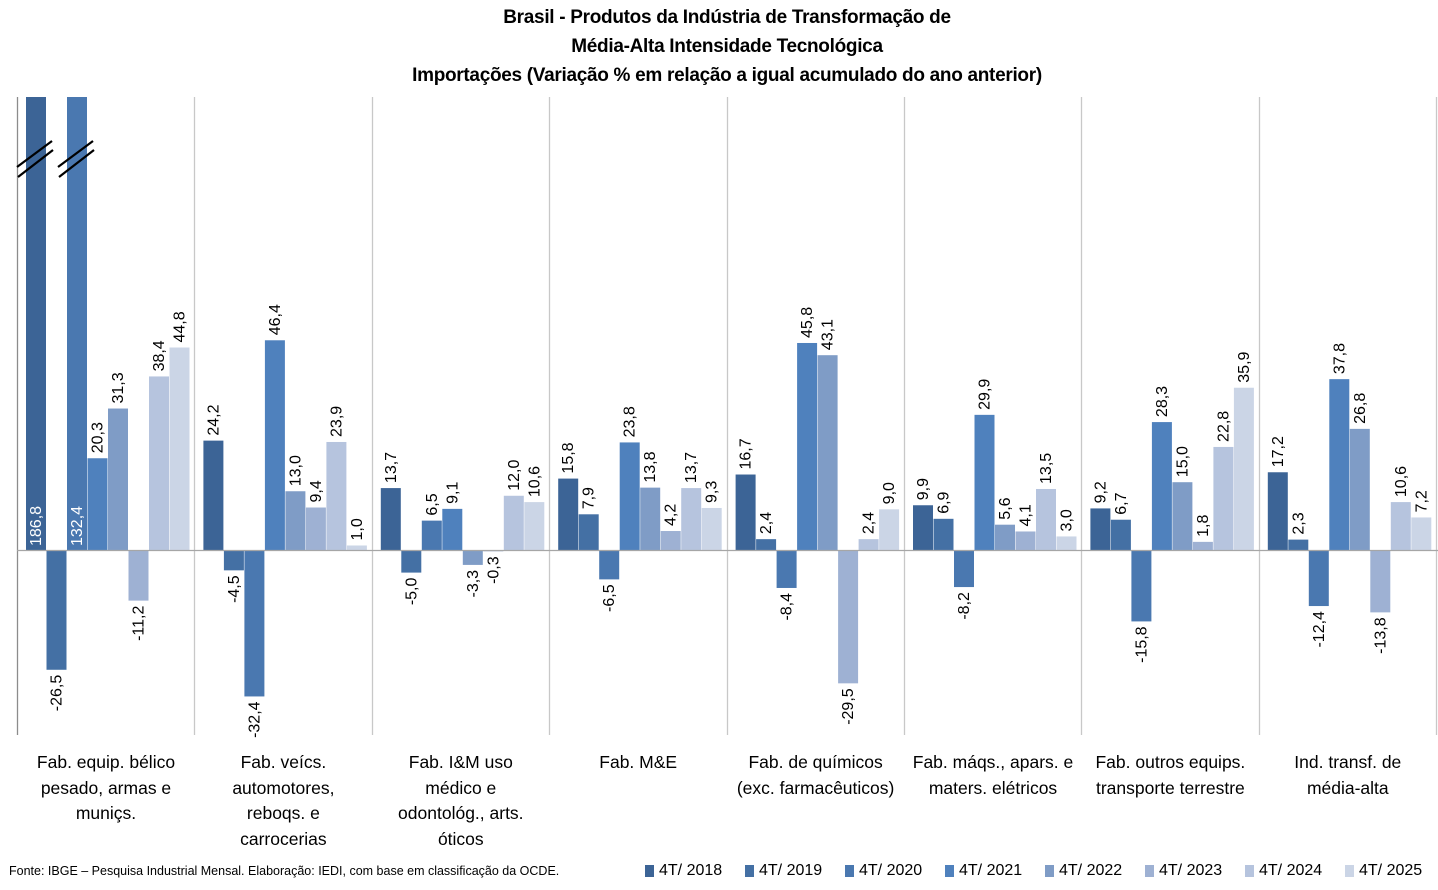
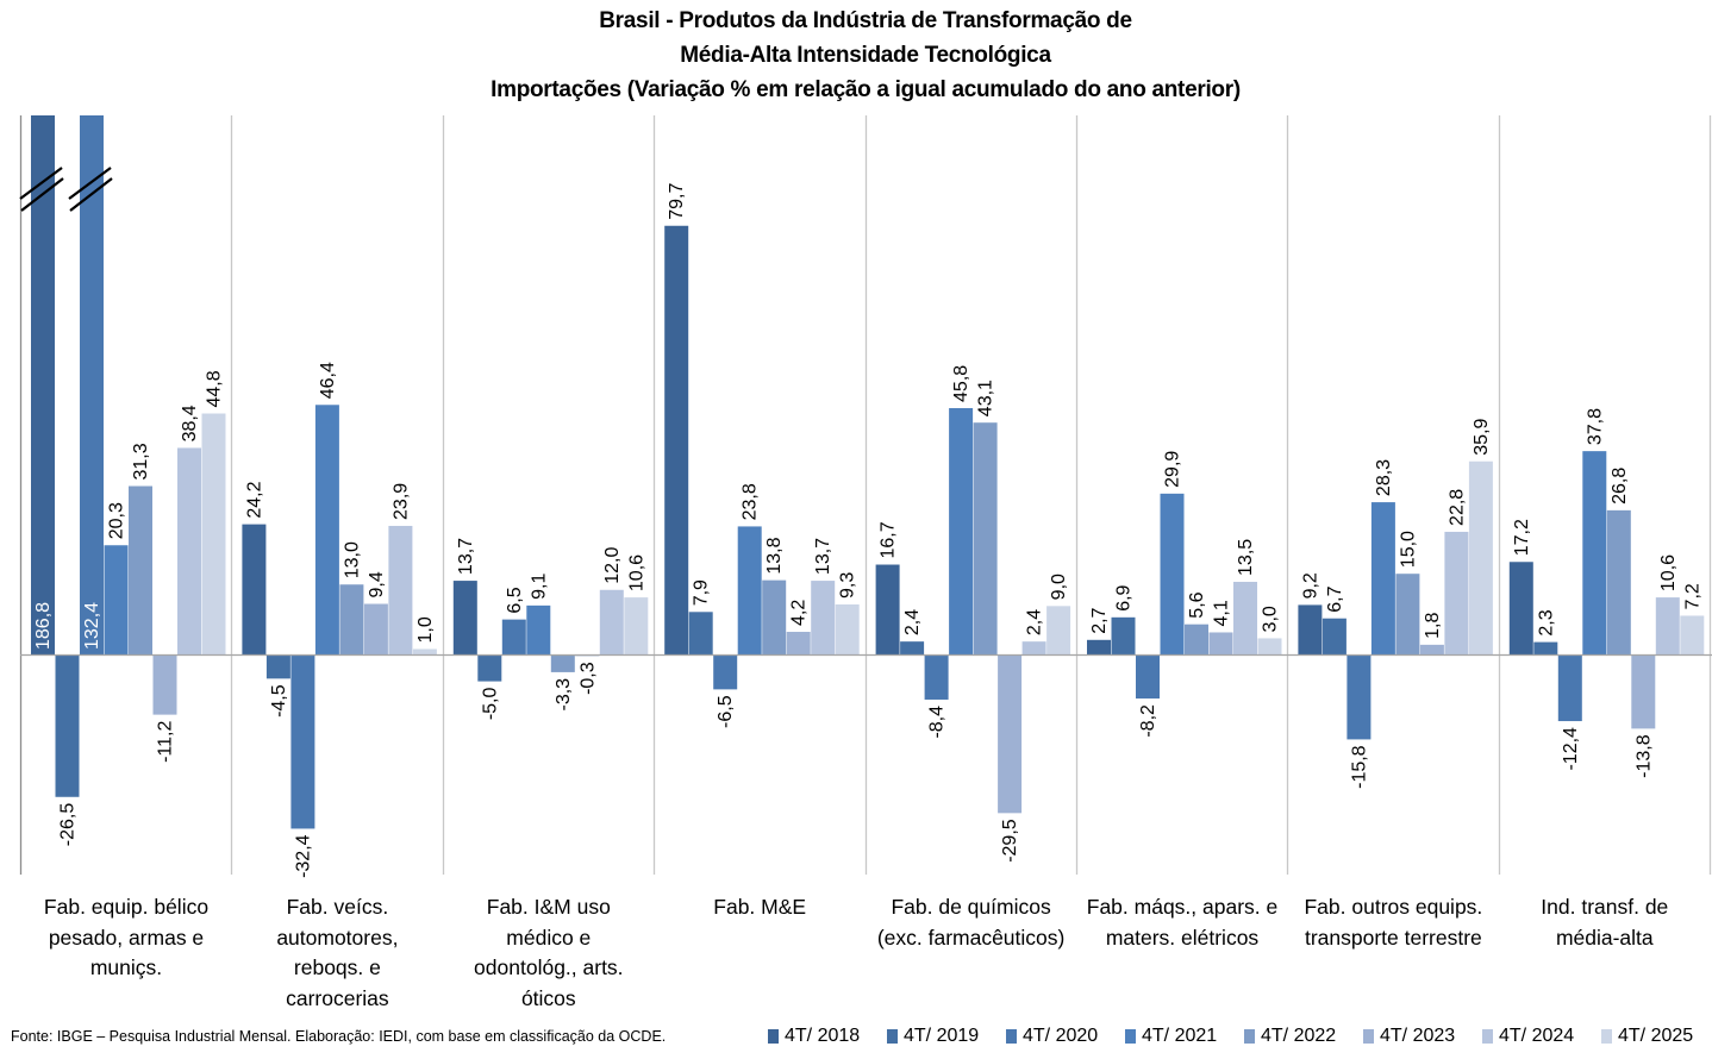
4T/ 2018/Fab. M&E: 15,8 -> 79,7
4T/ 2018/Fab. máqs., apars. e maters. elétricos: 9,9 -> 2,7
